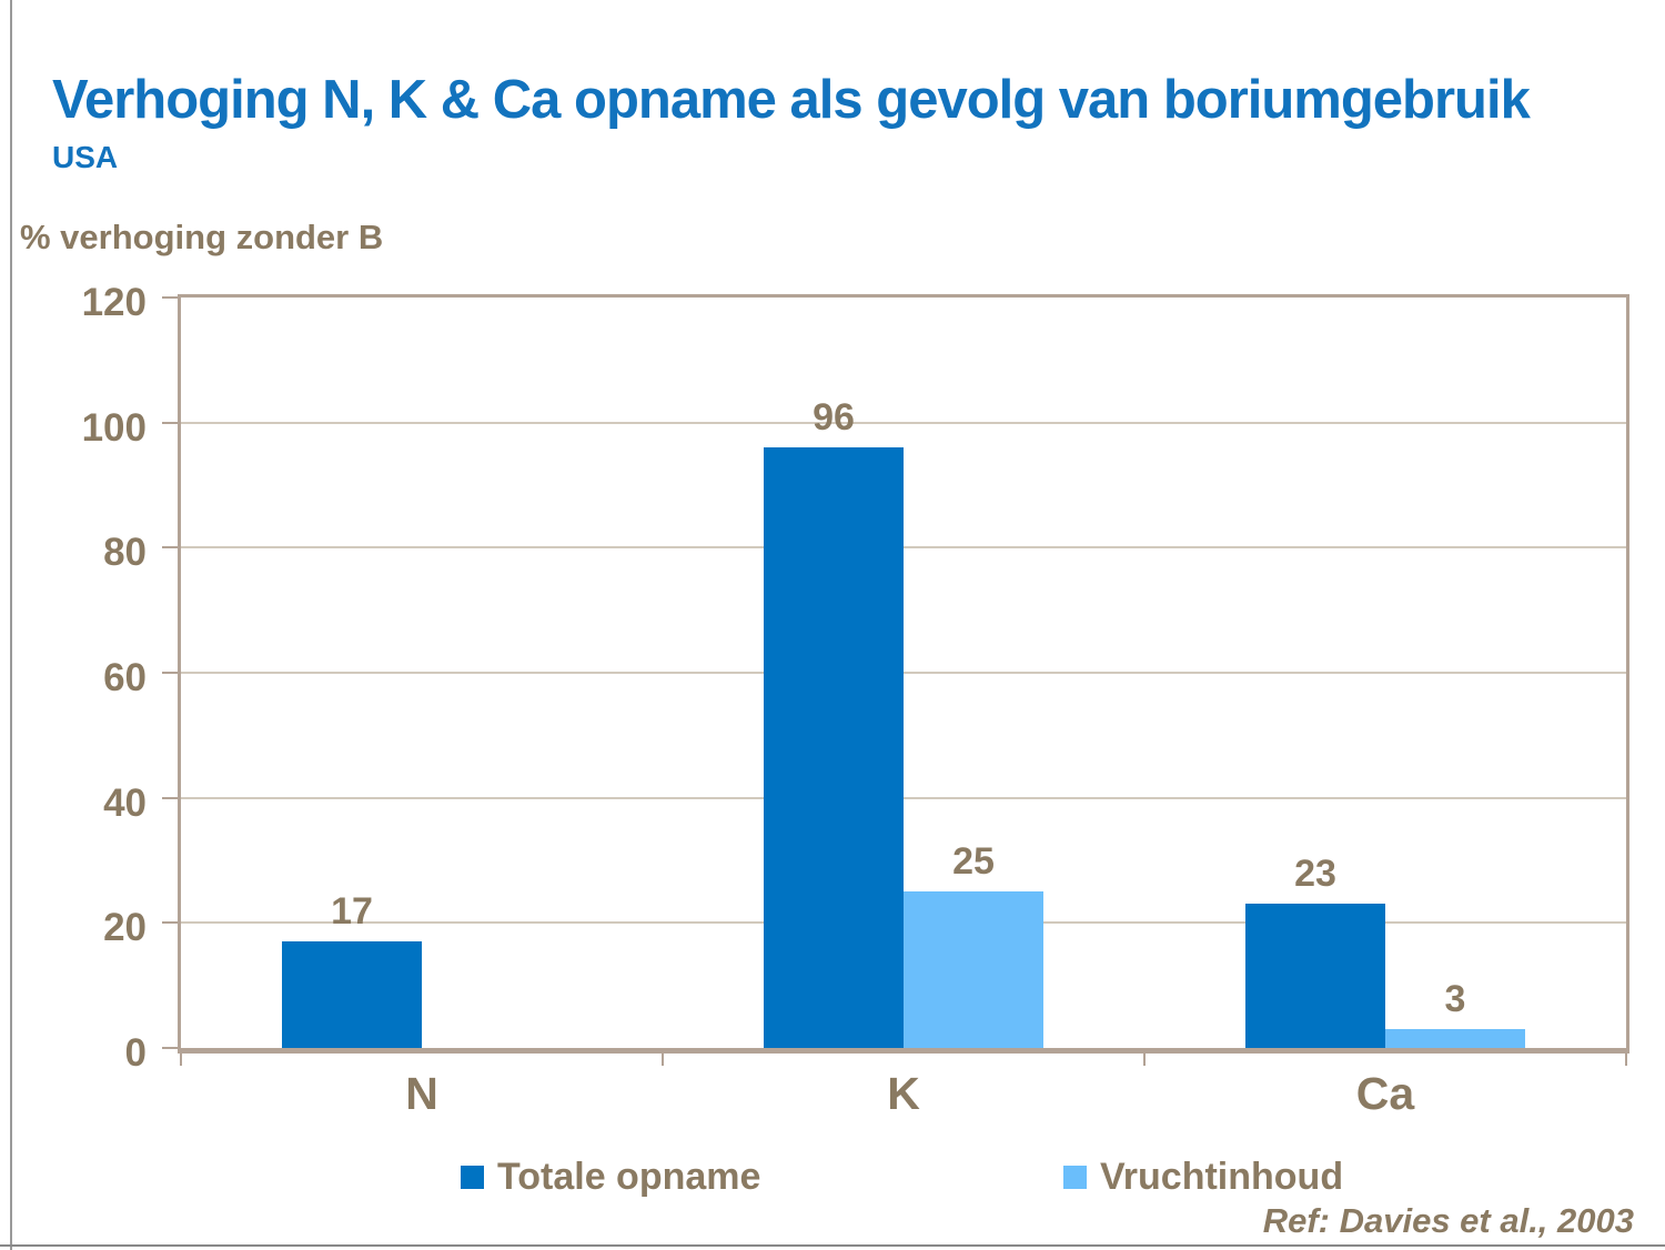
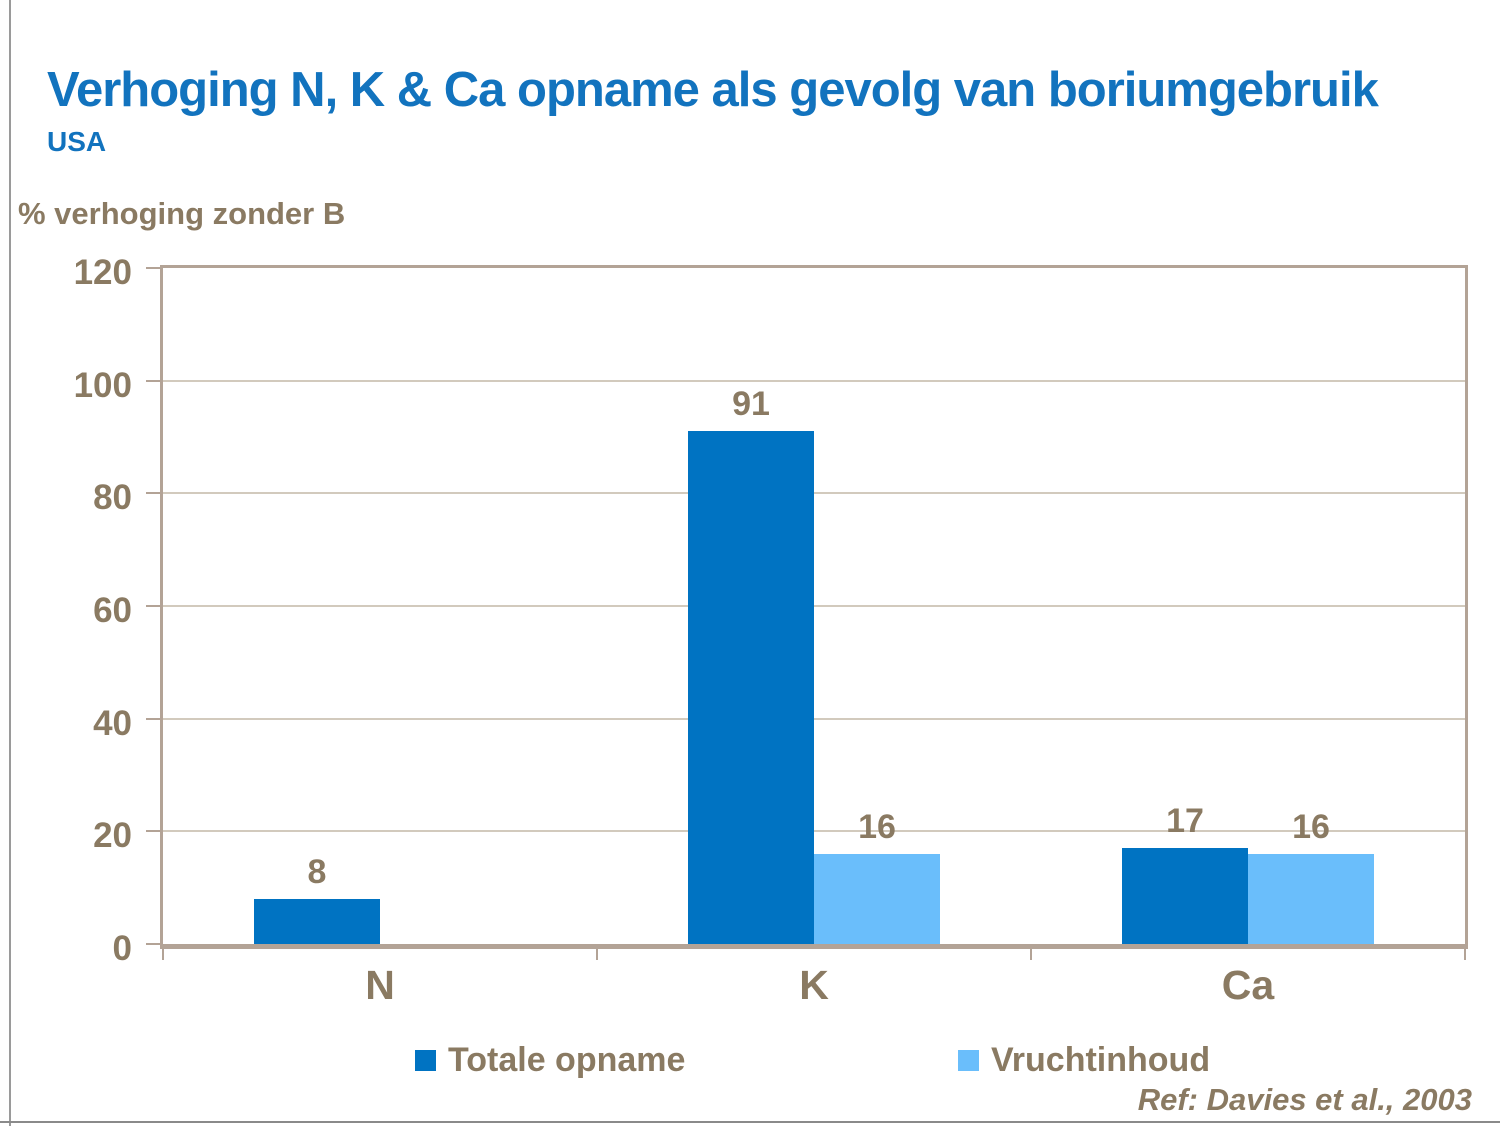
Totale opname/N: 17 -> 8
Totale opname/K: 96 -> 91
Vruchtinhoud/K: 25 -> 16
Totale opname/Ca: 23 -> 17
Vruchtinhoud/Ca: 3 -> 16
